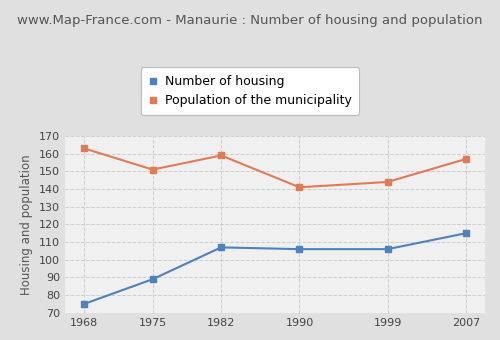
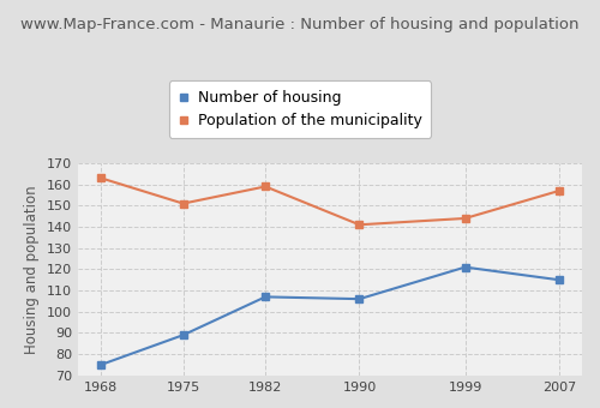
Number of housing/1999: 106 -> 121
